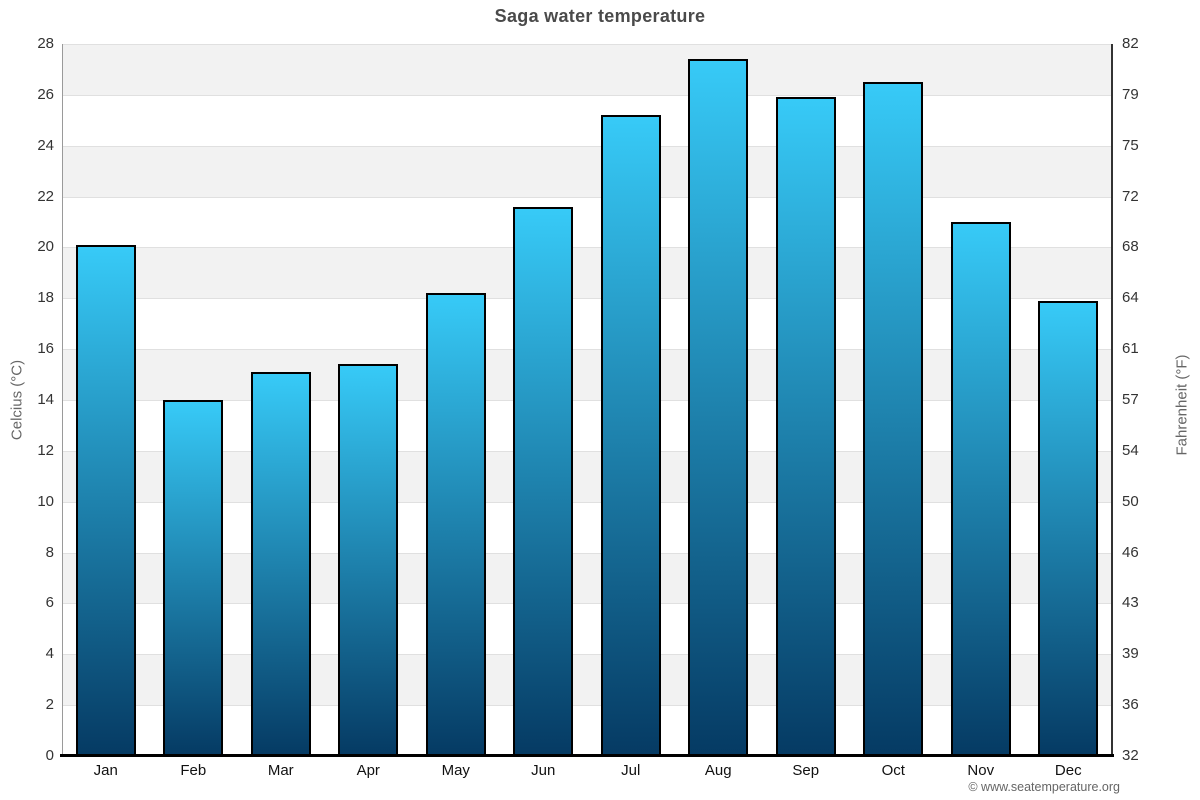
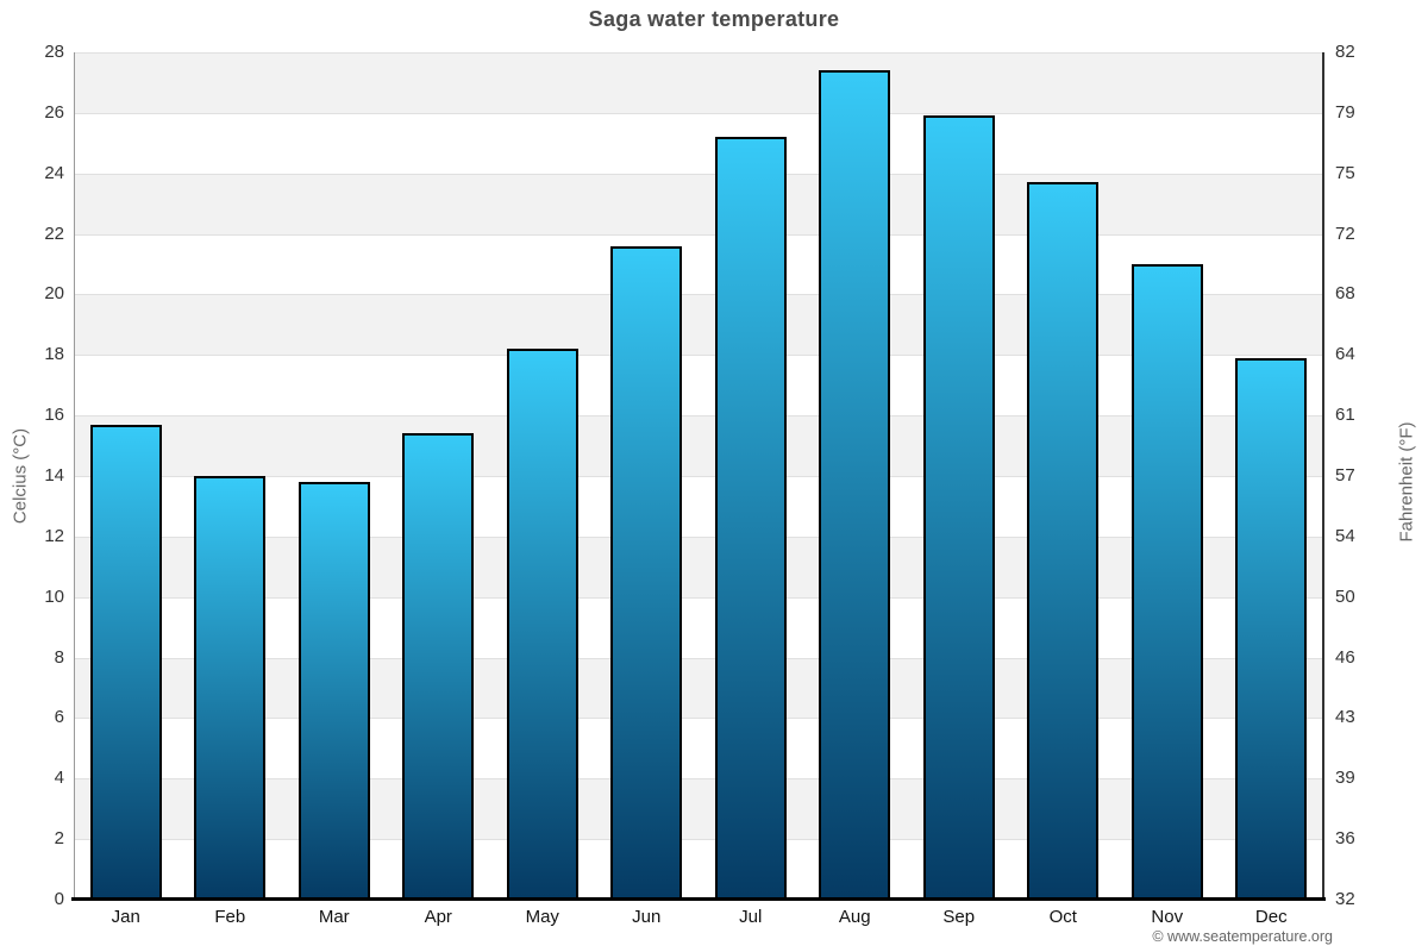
Jan: 20.1 -> 15.7
Mar: 15.1 -> 13.8
Oct: 26.5 -> 23.7
